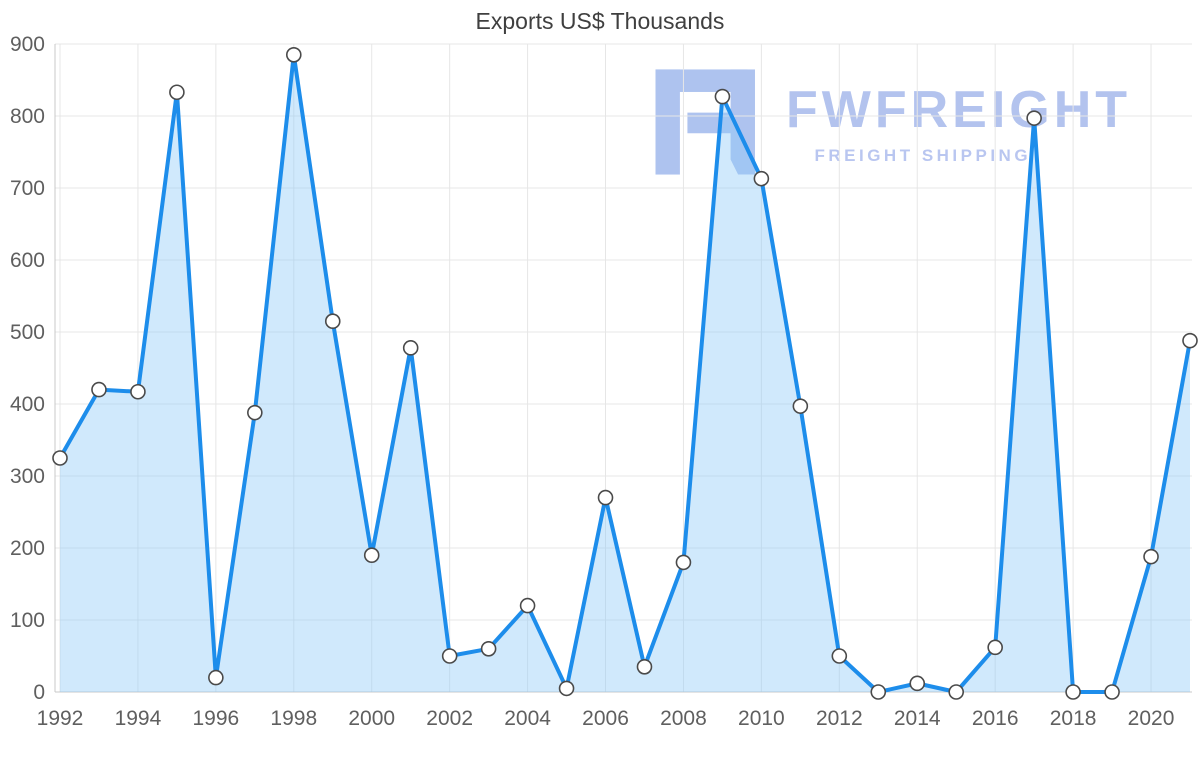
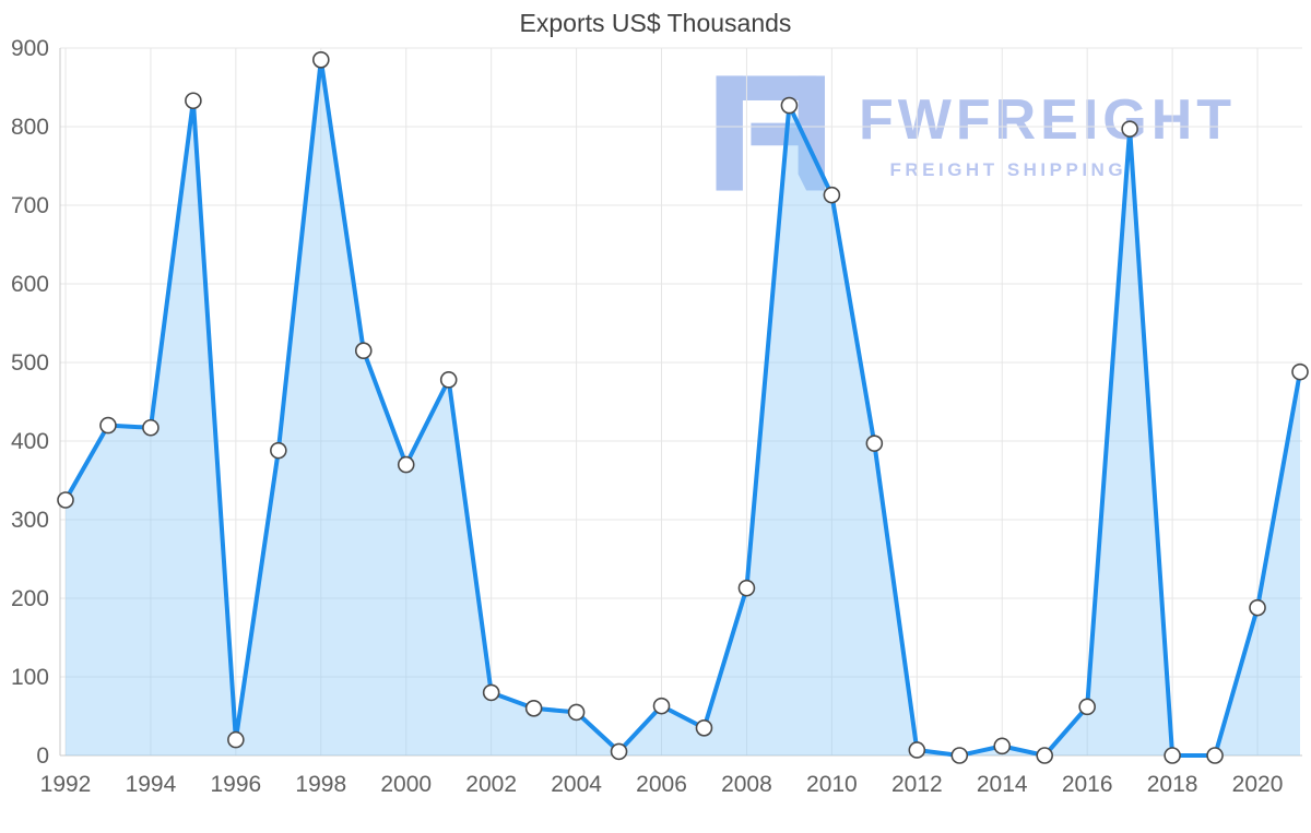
2000: 190 -> 370
2002: 50 -> 80
2004: 120 -> 60
2006: 270 -> 60
2008: 180 -> 210
2012: 50 -> 10
